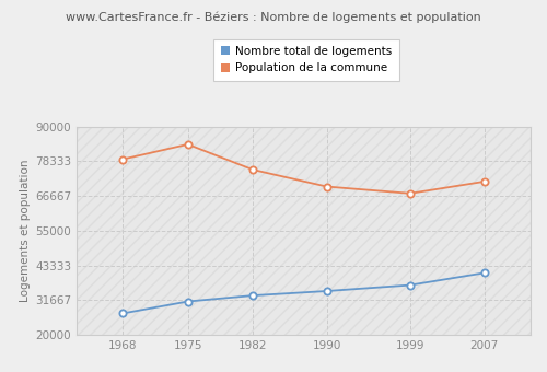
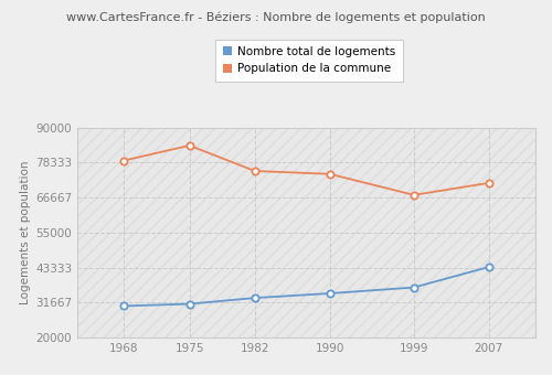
Nombre total de logements/1968: 27200 -> 30500
Population de la commune/1990: 69800 -> 74500
Nombre total de logements/2007: 40800 -> 43500
